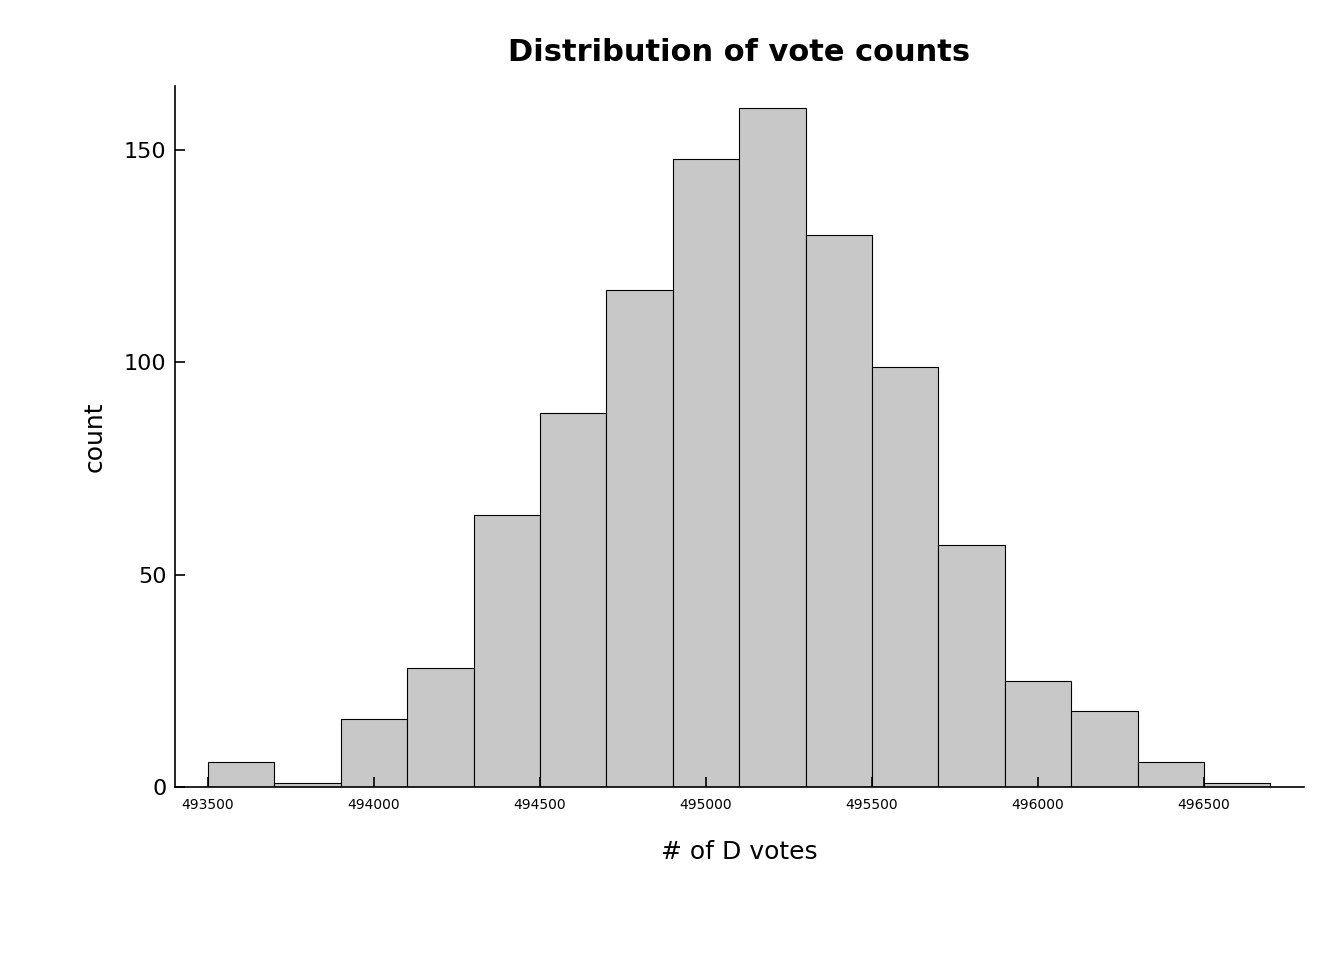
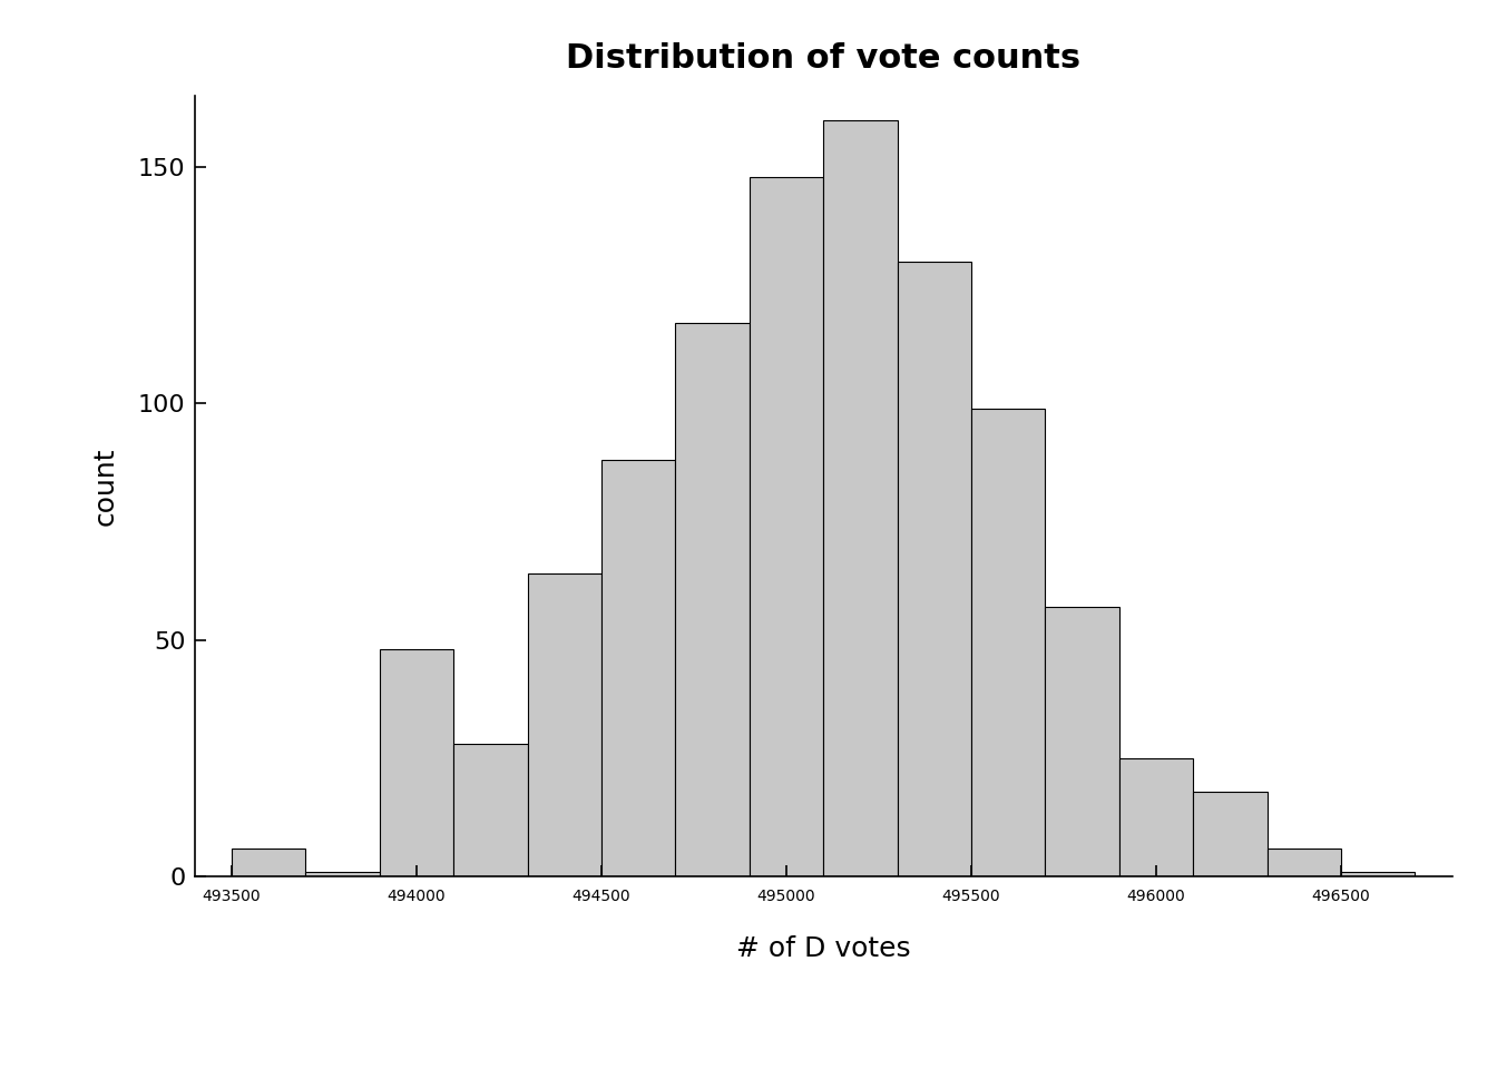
494000: 16 -> 48
